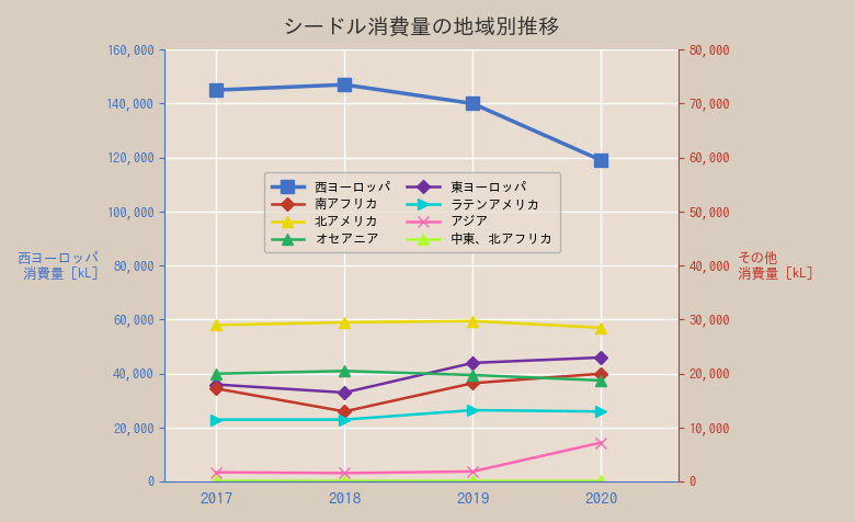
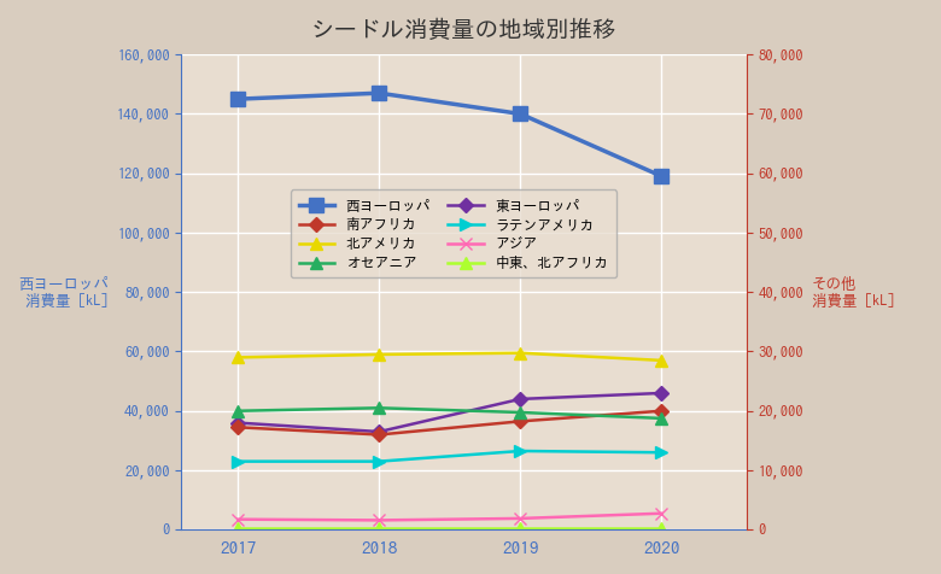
南アフリカ/2018: 26,000 -> 32,000
アジア/2020: 14,500 -> 5,500
